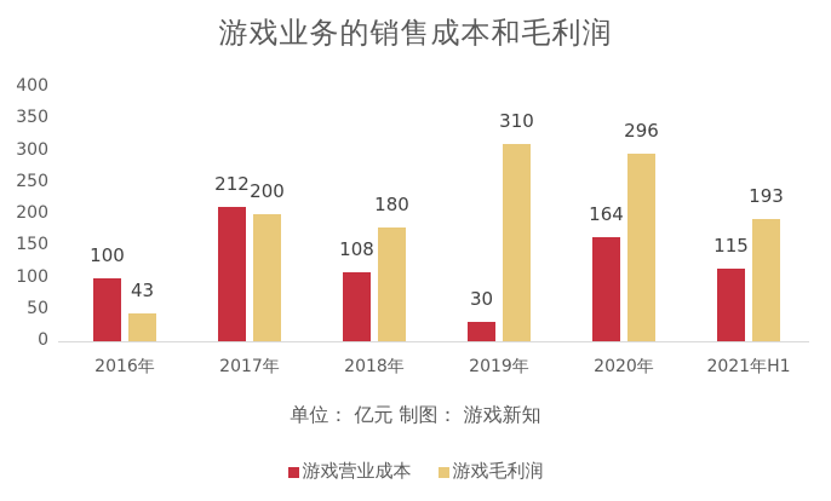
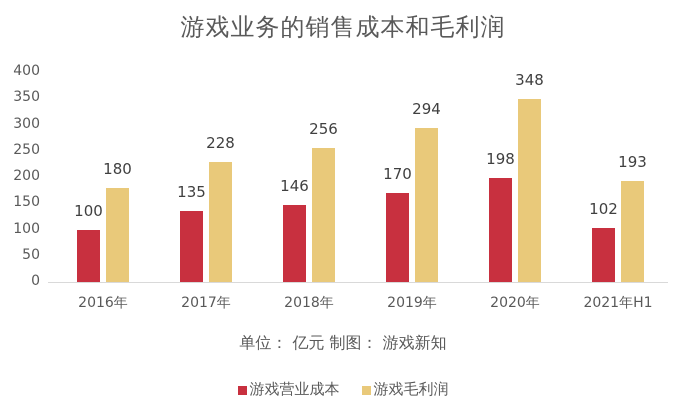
游戏毛利润/2016年: 43 -> 180
游戏营业成本/2017年: 212 -> 135
游戏毛利润/2017年: 200 -> 228
游戏营业成本/2018年: 108 -> 146
游戏毛利润/2018年: 180 -> 256
游戏营业成本/2019年: 30 -> 170
游戏毛利润/2019年: 310 -> 294
游戏营业成本/2020年: 164 -> 198
游戏毛利润/2020年: 296 -> 348
游戏营业成本/2021年H1: 115 -> 102
